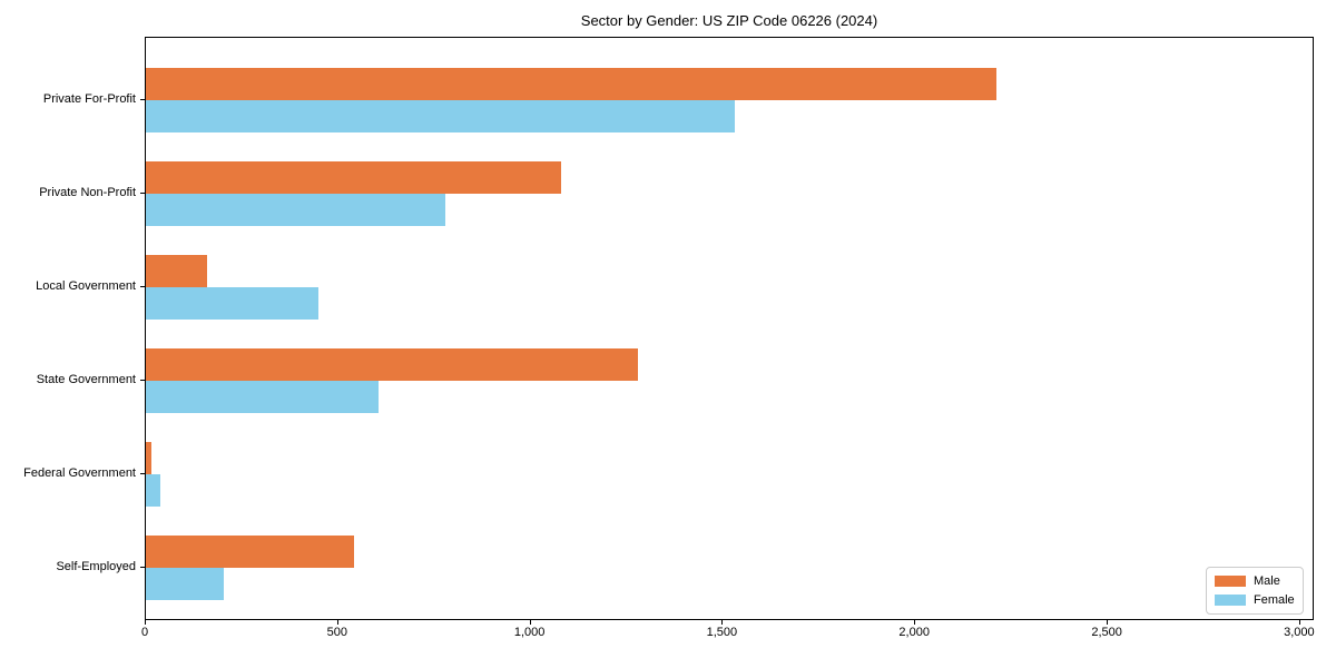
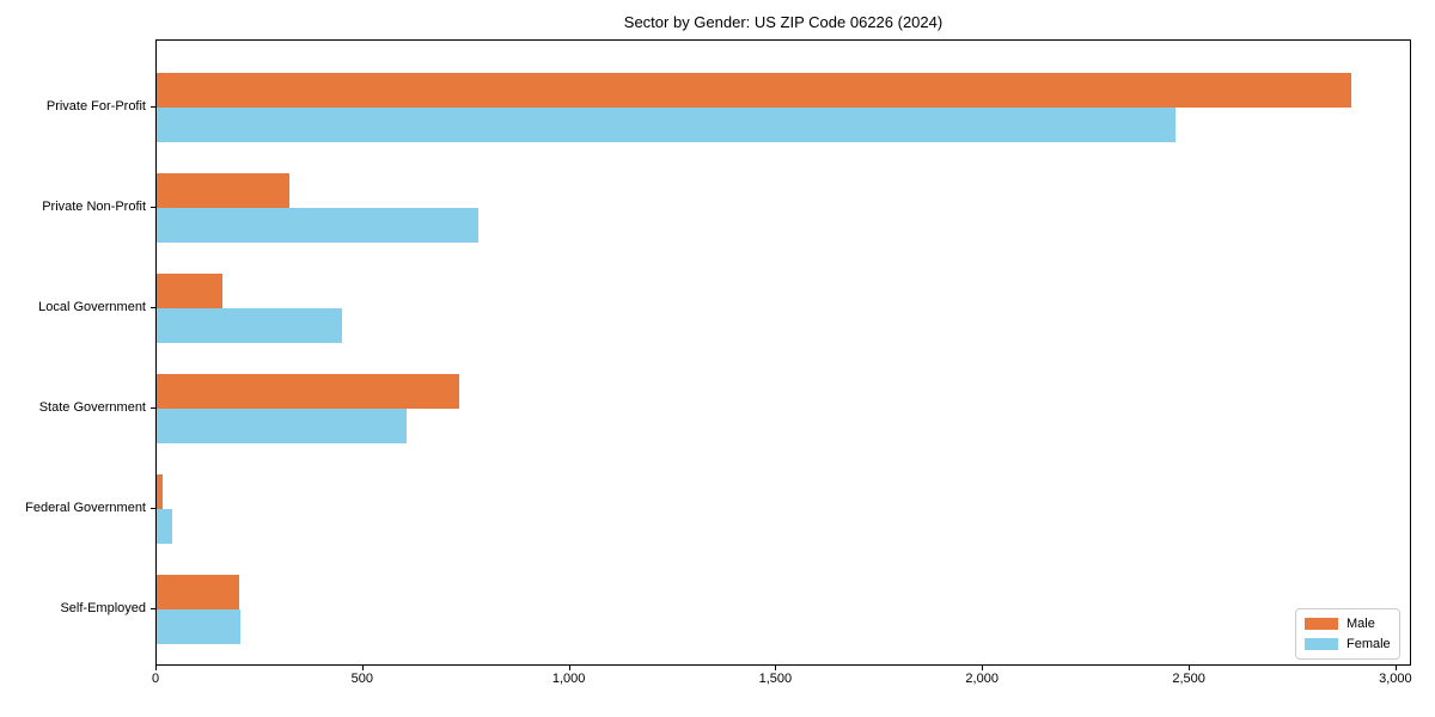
Male/Private For-Profit: 2210 -> 2890
Female/Private For-Profit: 1530 -> 2460
Male/Private Non-Profit: 1080 -> 320
Male/State Government: 1280 -> 730
Male/Self-Employed: 540 -> 200
